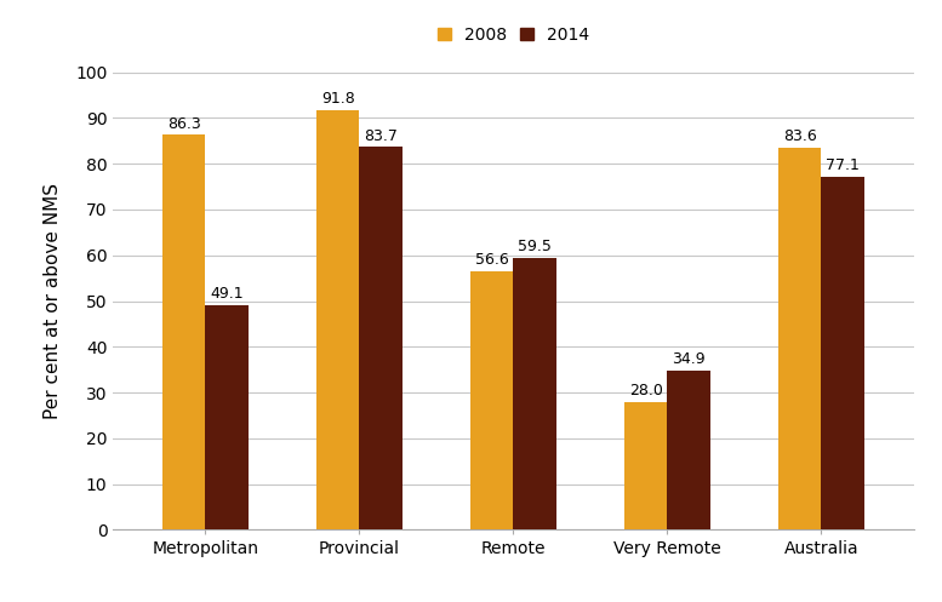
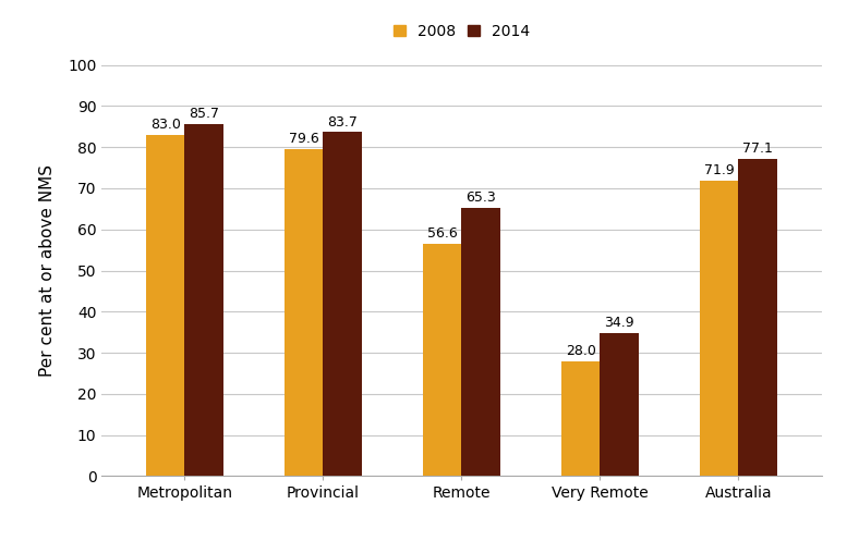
2008/Metropolitan: 86.3 -> 83.0
2014/Metropolitan: 49.1 -> 85.7
2008/Provincial: 91.8 -> 79.6
2014/Remote: 59.5 -> 65.3
2008/Australia: 83.6 -> 71.9
